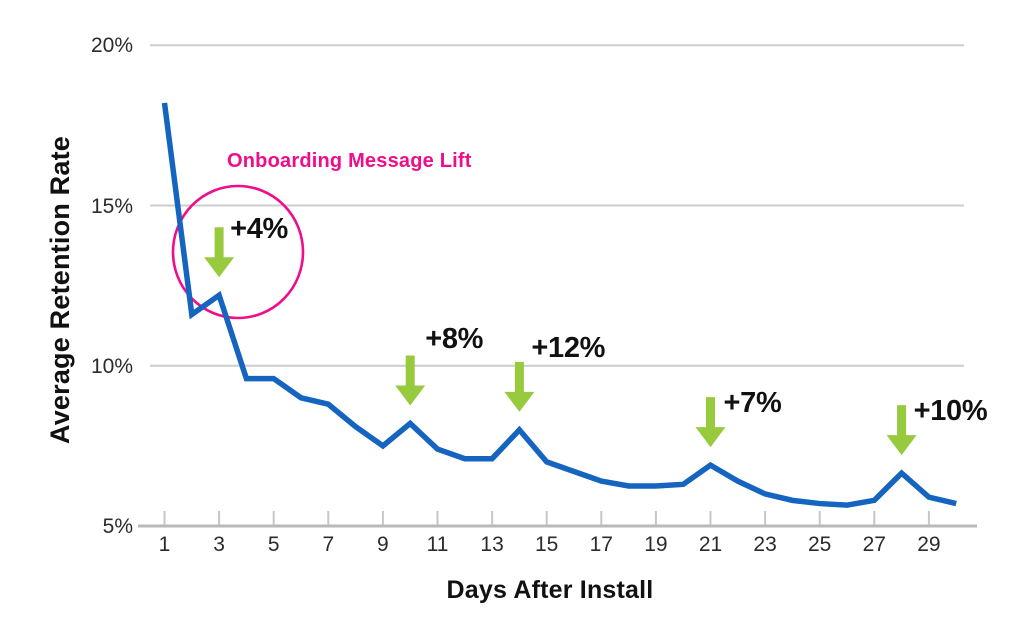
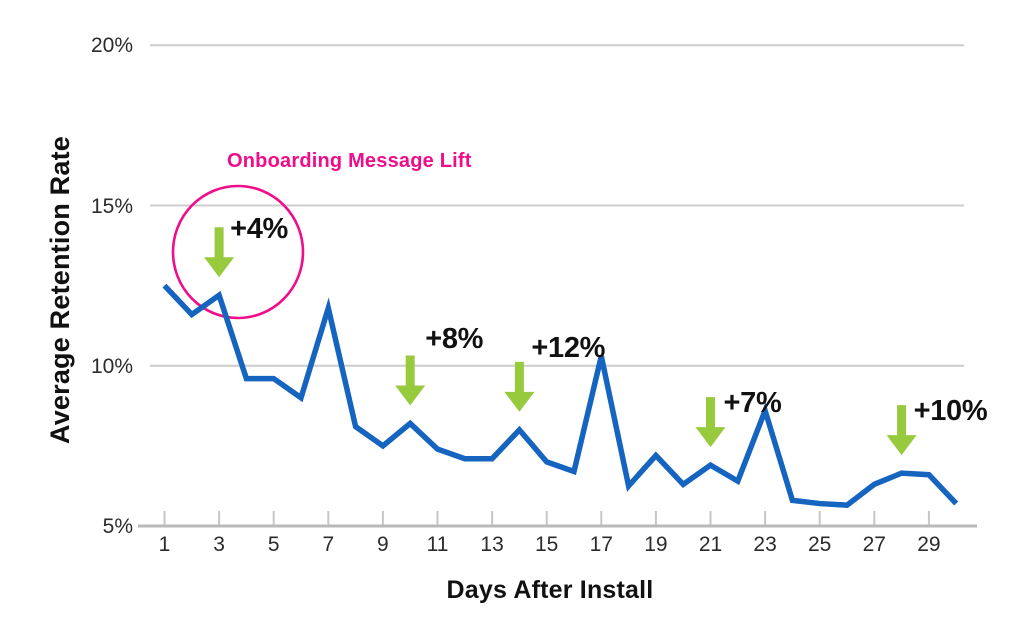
1: 18.2% -> 12.5%
7: 8.8% -> 11.8%
17: 6.4% -> 10.3%
19: 6.2% -> 7.2%
23: 6.0% -> 8.6%
27: 5.8% -> 6.3%
29: 5.9% -> 6.6%
